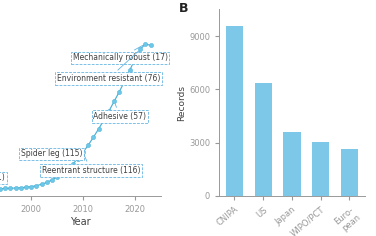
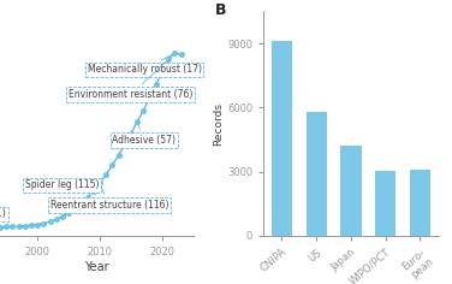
CNIPA: 9600 -> 9100
US: 6400 -> 5800
Japan: 3600 -> 4200
Euro- pean: 2600 -> 3100
